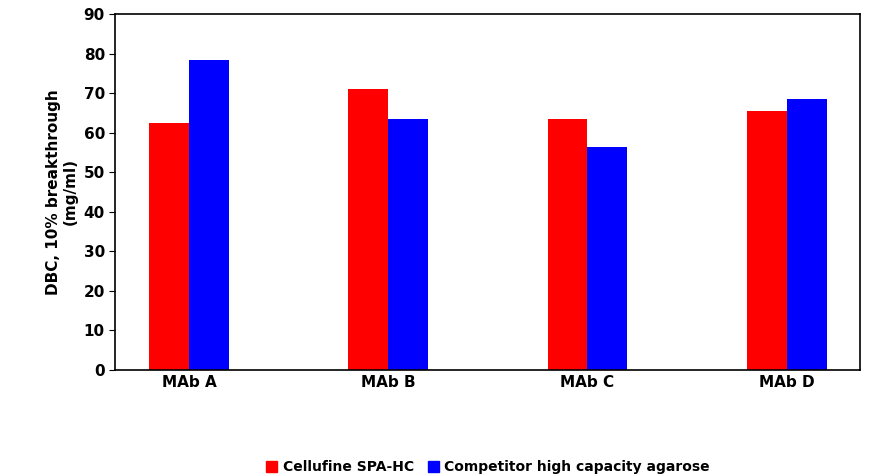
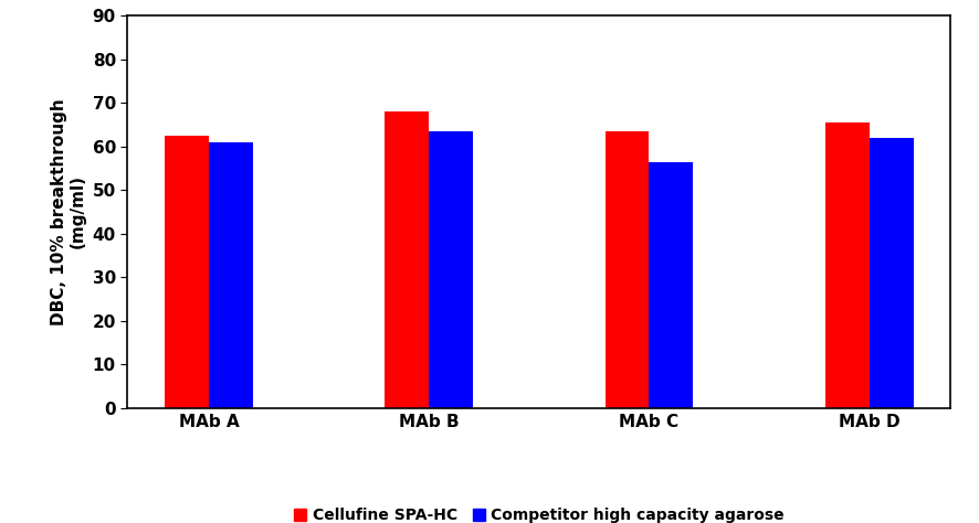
Competitor high capacity agarose/MAb A: 78.5 -> 61.0
Cellufine SPA-HC/MAb B: 71.0 -> 68.0
Competitor high capacity agarose/MAb D: 68.5 -> 62.0
